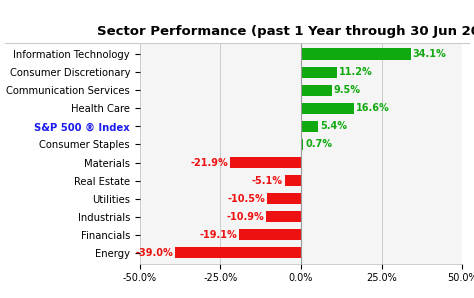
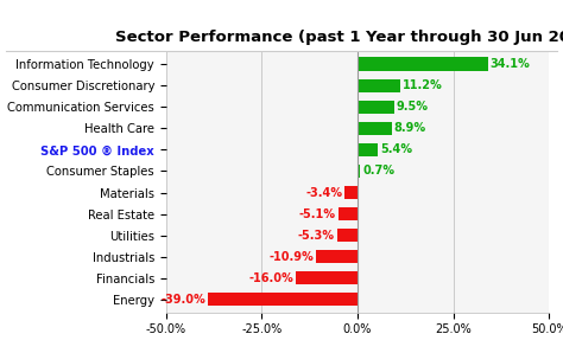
Health Care: 16.6% -> 8.9%
Materials: -21.9% -> -3.4%
Utilities: -10.5% -> -5.3%
Financials: -19.1% -> -16.0%
